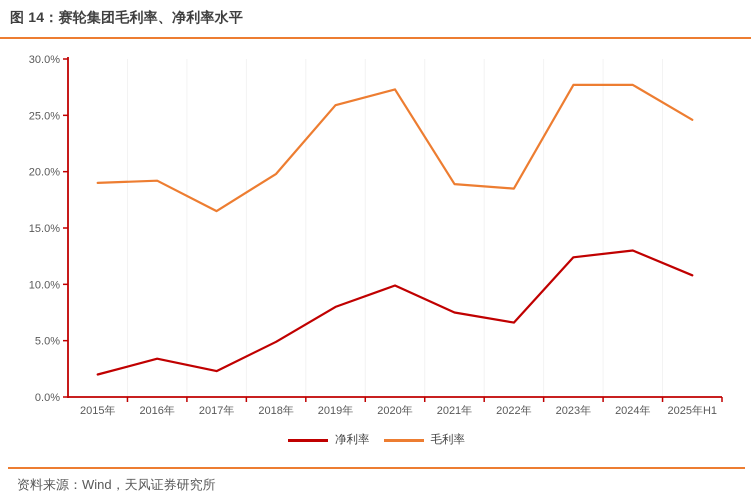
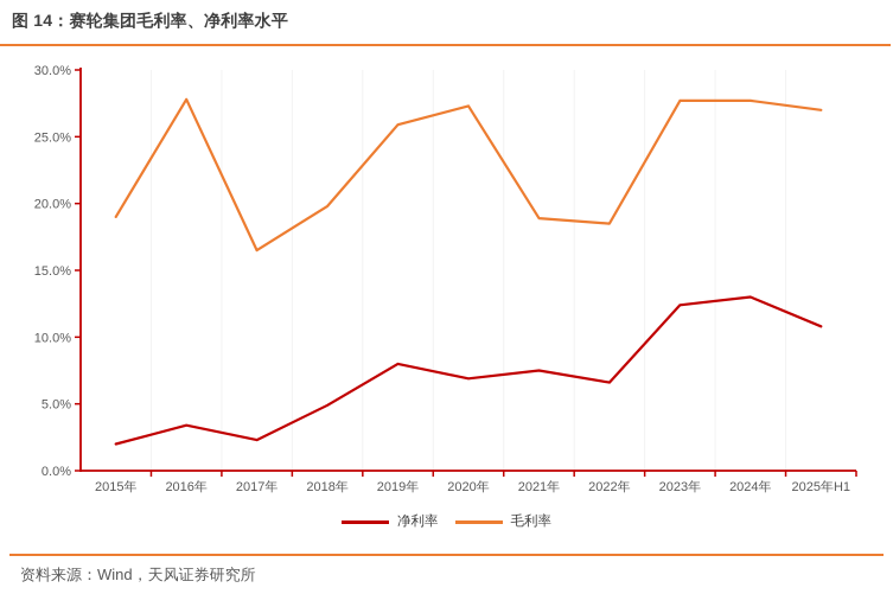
毛利率/2016年: 19.2% -> 27.8%
净利率/2020年: 9.9% -> 6.9%
毛利率/2025年H1: 24.6% -> 27.0%
